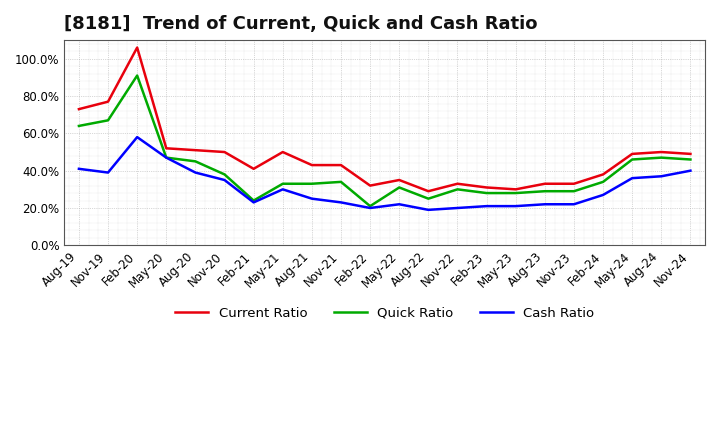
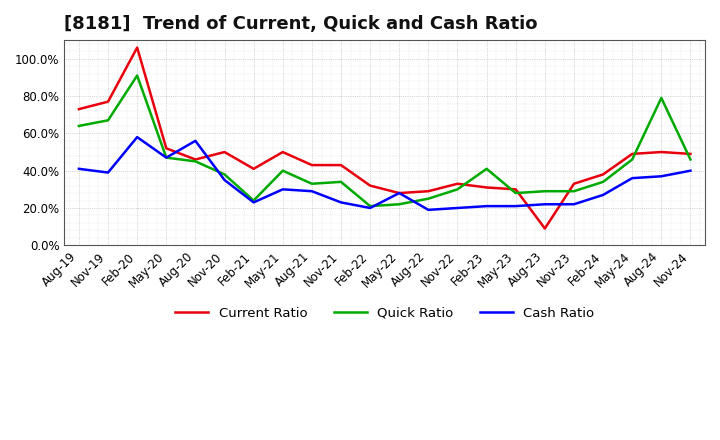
Current Ratio/Aug-20: 51% -> 46%
Cash Ratio/Aug-20: 39% -> 56%
Quick Ratio/May-21: 33% -> 40%
Cash Ratio/Aug-21: 25% -> 29%
Current Ratio/May-22: 35% -> 28%
Quick Ratio/May-22: 31% -> 22%
Cash Ratio/May-22: 22% -> 28%
Quick Ratio/Feb-23: 28% -> 41%
Current Ratio/Aug-23: 33% -> 9%
Quick Ratio/Aug-24: 47% -> 79%
